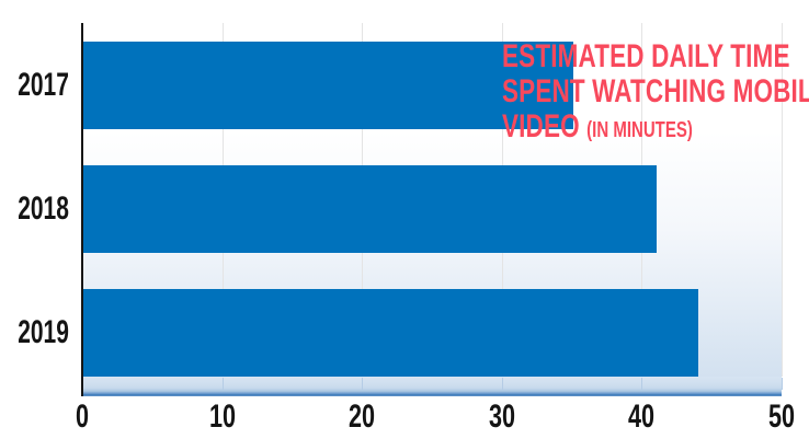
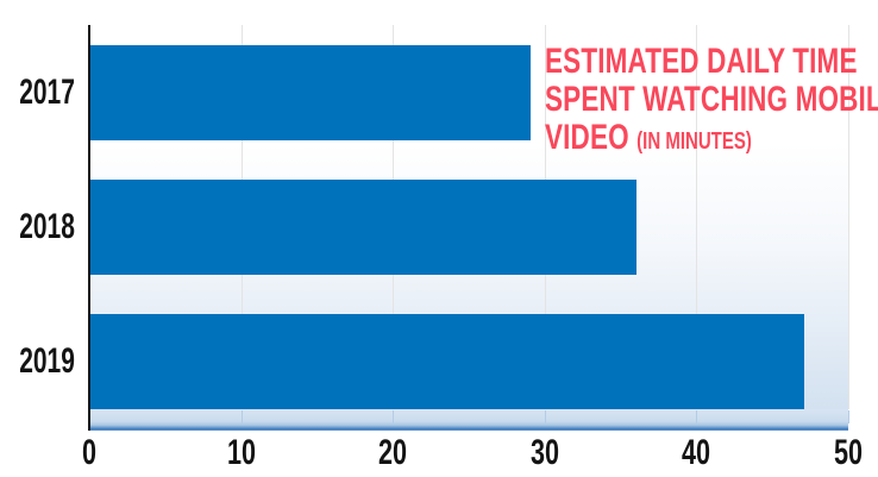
2017: 35 -> 29
2018: 41 -> 36
2019: 44 -> 47
